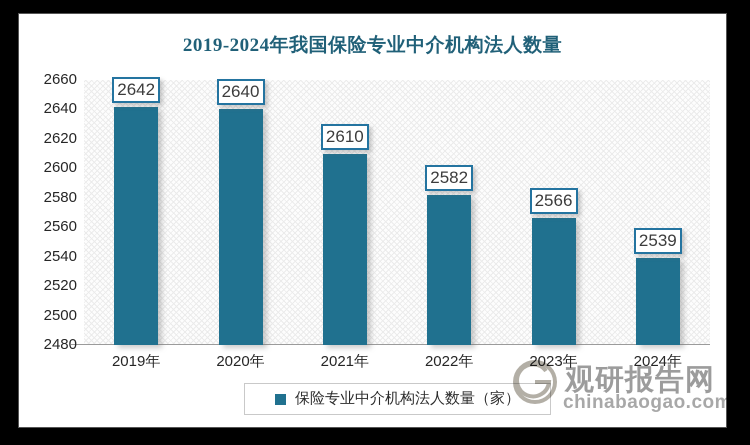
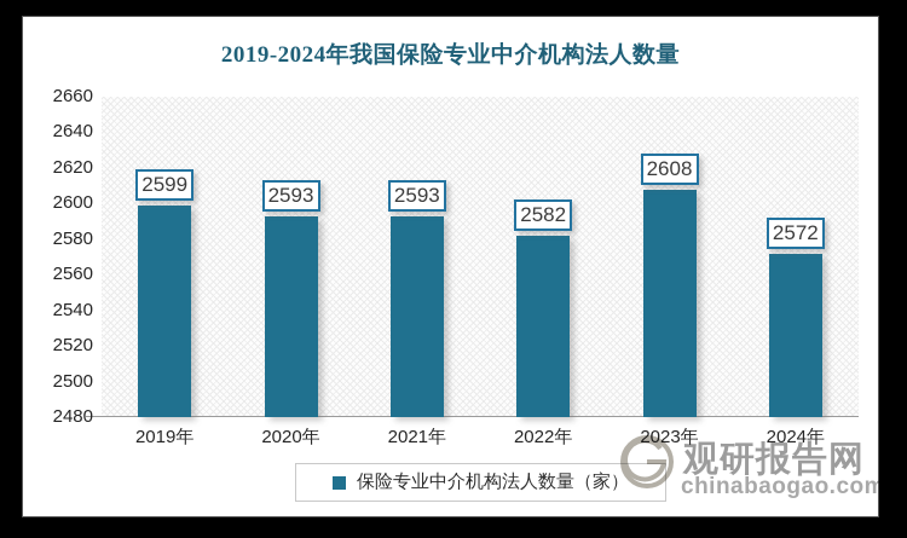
2019年: 2642 -> 2599
2020年: 2640 -> 2593
2021年: 2610 -> 2593
2023年: 2566 -> 2608
2024年: 2539 -> 2572
